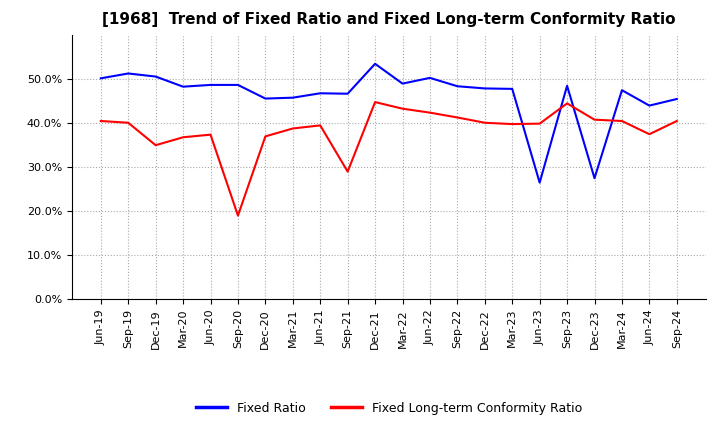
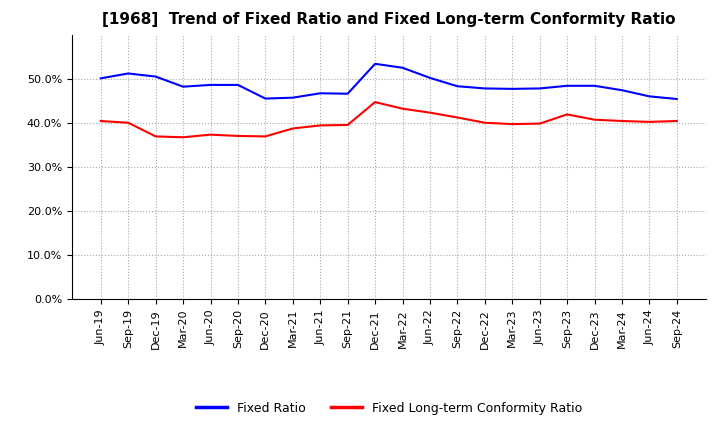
Fixed Long-term Conformity Ratio/Dec-19: 35.0% -> 37.0%
Fixed Long-term Conformity Ratio/Sep-20: 19.0% -> 37.1%
Fixed Long-term Conformity Ratio/Sep-21: 29.0% -> 39.6%
Fixed Ratio/Mar-22: 49.0% -> 52.6%
Fixed Ratio/Jun-23: 26.5% -> 47.9%
Fixed Long-term Conformity Ratio/Sep-23: 44.5% -> 42.0%
Fixed Ratio/Dec-23: 27.5% -> 48.5%
Fixed Ratio/Jun-24: 44.0% -> 46.1%
Fixed Long-term Conformity Ratio/Jun-24: 37.5% -> 40.3%
